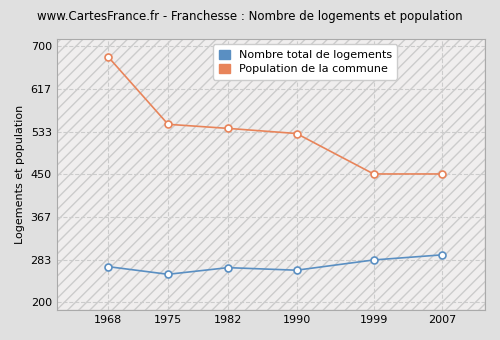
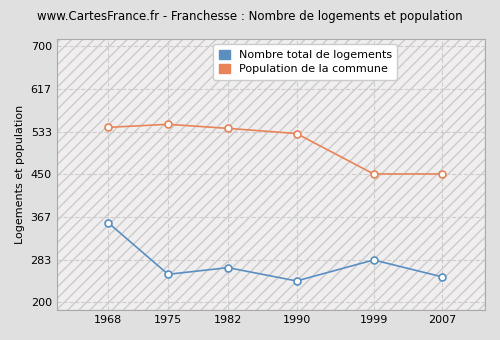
Nombre total de logements/1968: 270 -> 356
Population de la commune/1968: 680 -> 542
Nombre total de logements/1990: 263 -> 242
Nombre total de logements/2007: 293 -> 250
